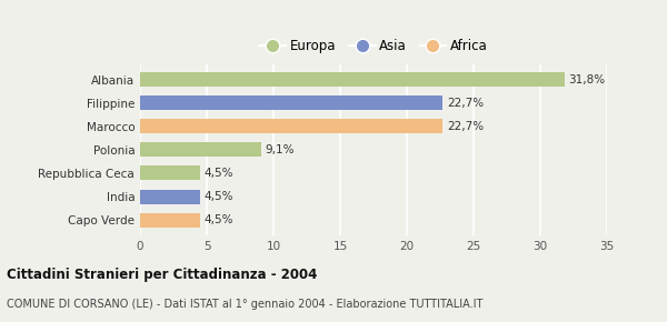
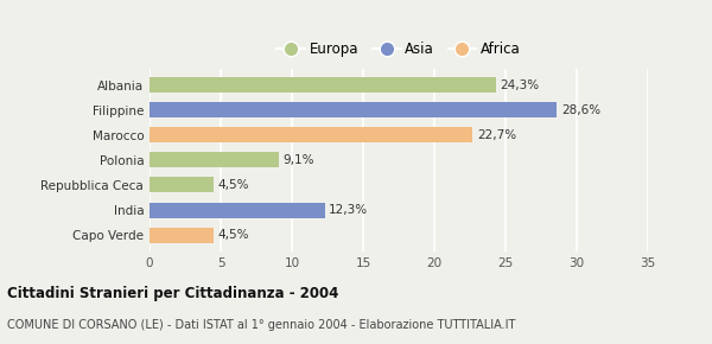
Albania: 31,8% -> 24,3%
Filippine: 22,7% -> 28,6%
India: 4,5% -> 12,3%
